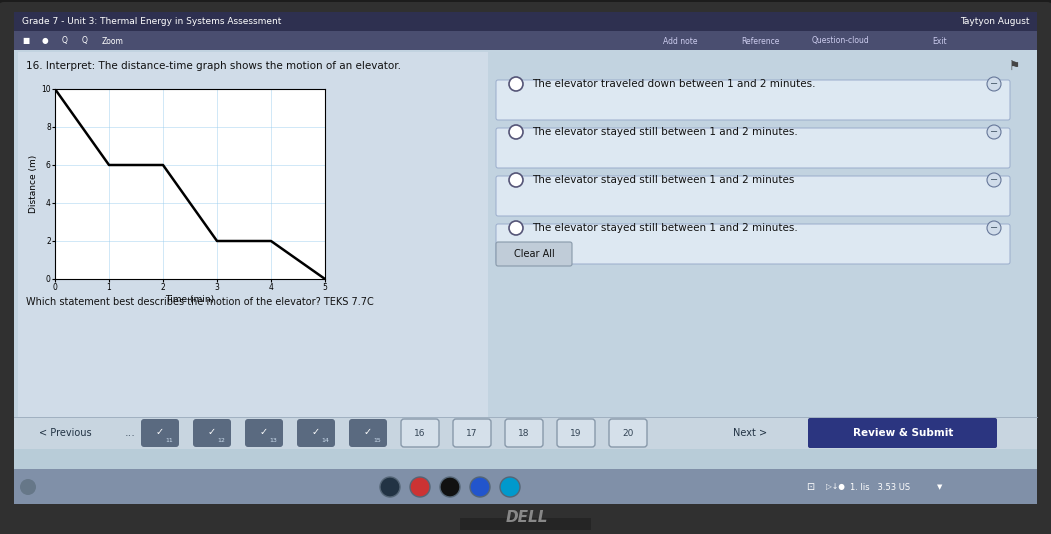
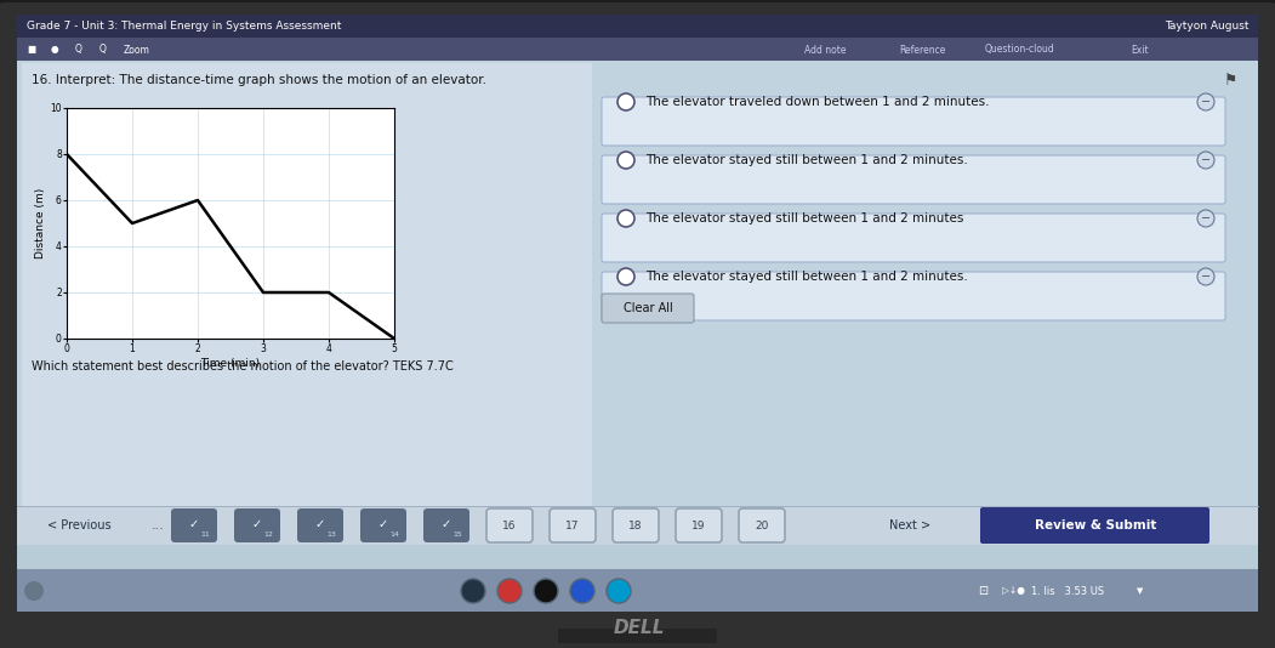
0: 10 -> 8
1: 6 -> 5
